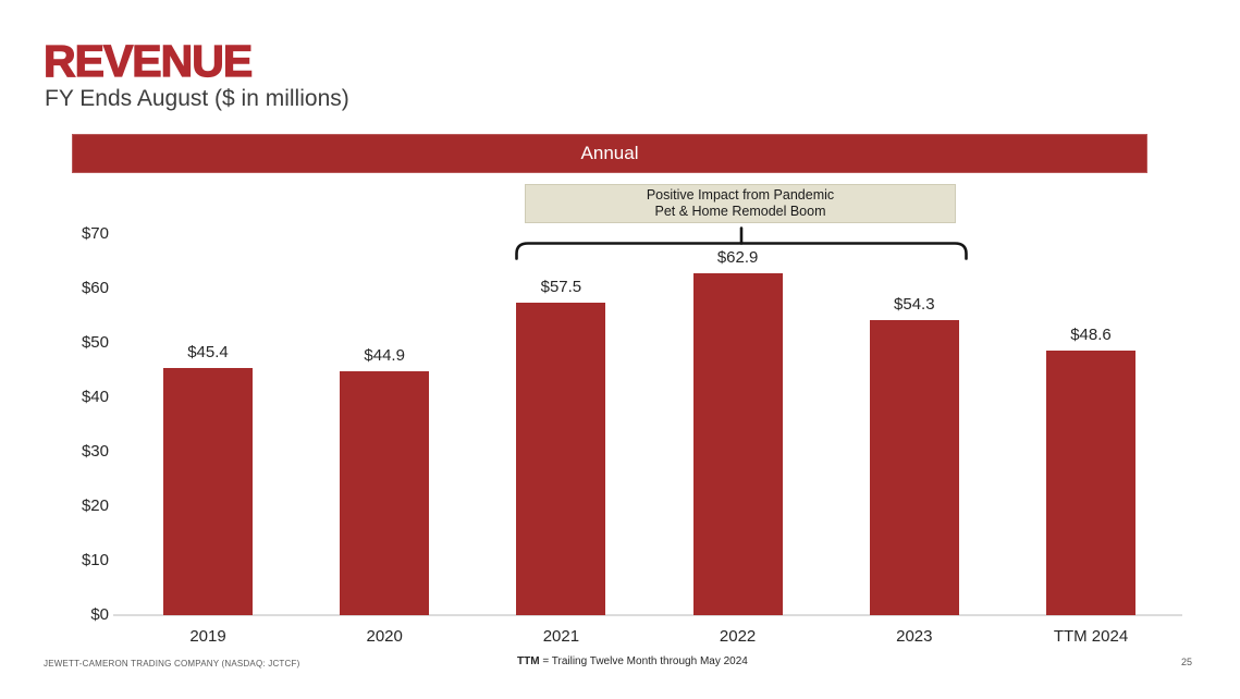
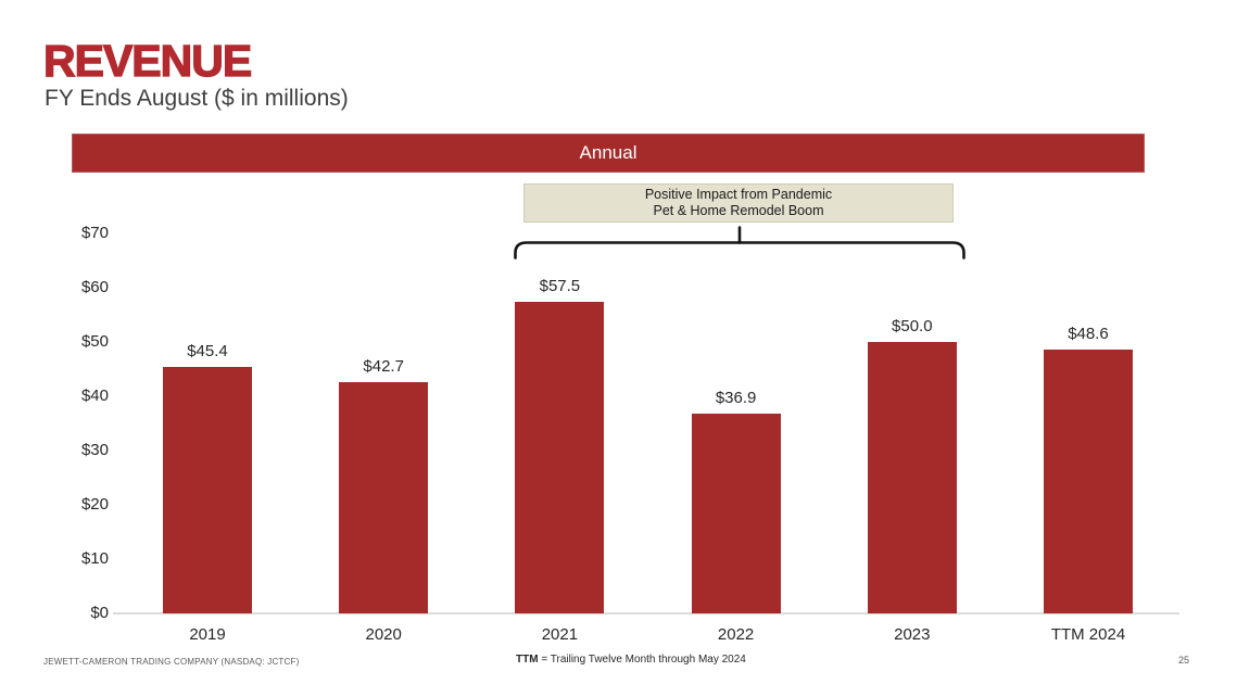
2020: $44.9 -> $42.7
2022: $62.9 -> $36.9
2023: $54.3 -> $50.0
